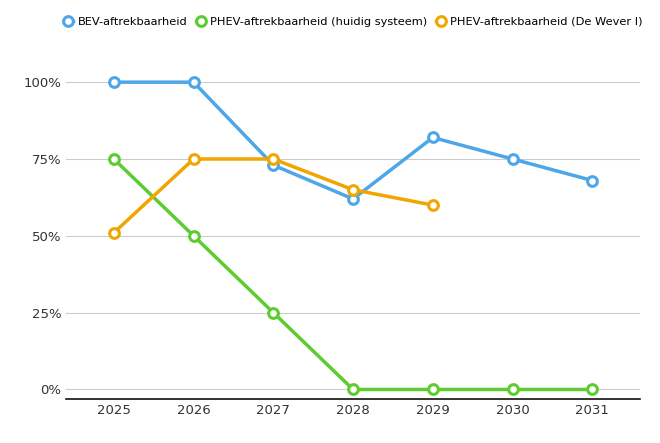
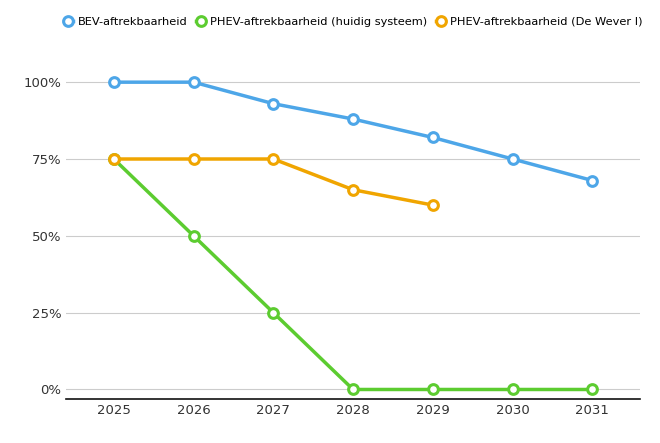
PHEV-aftrekbaarheid (De Wever I)/2025: 51% -> 75%
BEV-aftrekbaarheid/2027: 73% -> 93%
BEV-aftrekbaarheid/2028: 62% -> 88%
